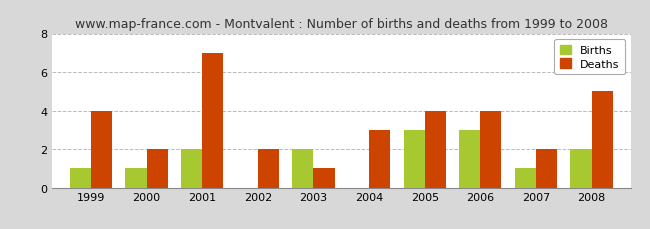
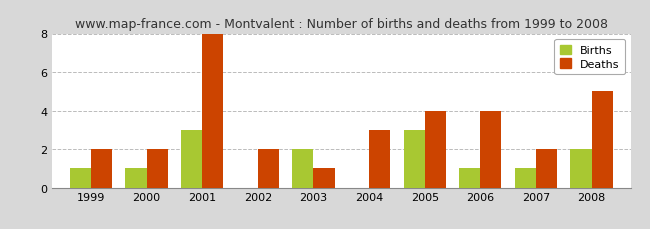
Deaths/1999: 4 -> 2
Births/2001: 2 -> 3
Deaths/2001: 7 -> 8
Births/2006: 3 -> 1
